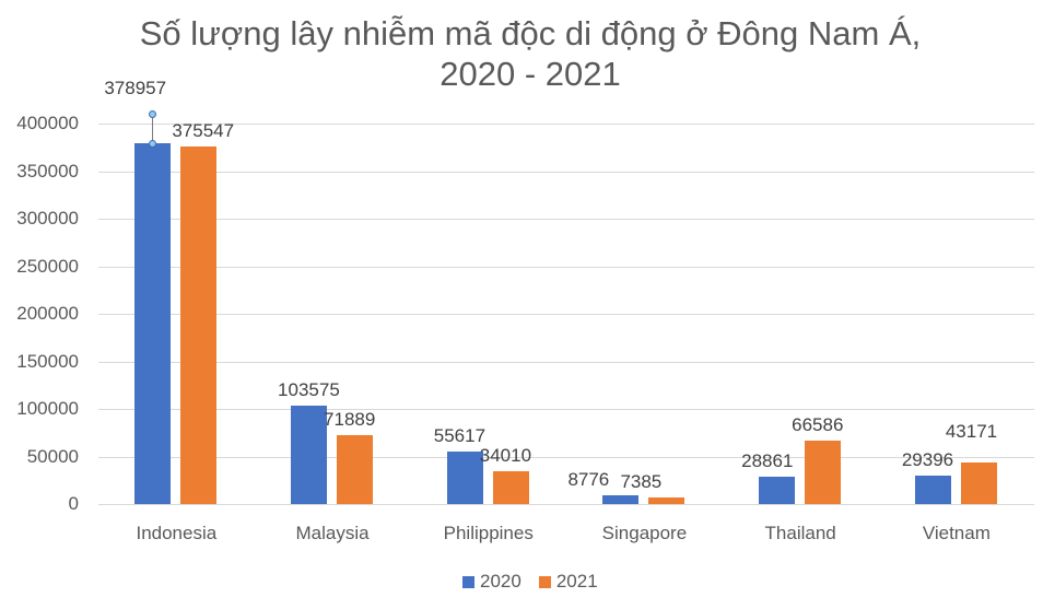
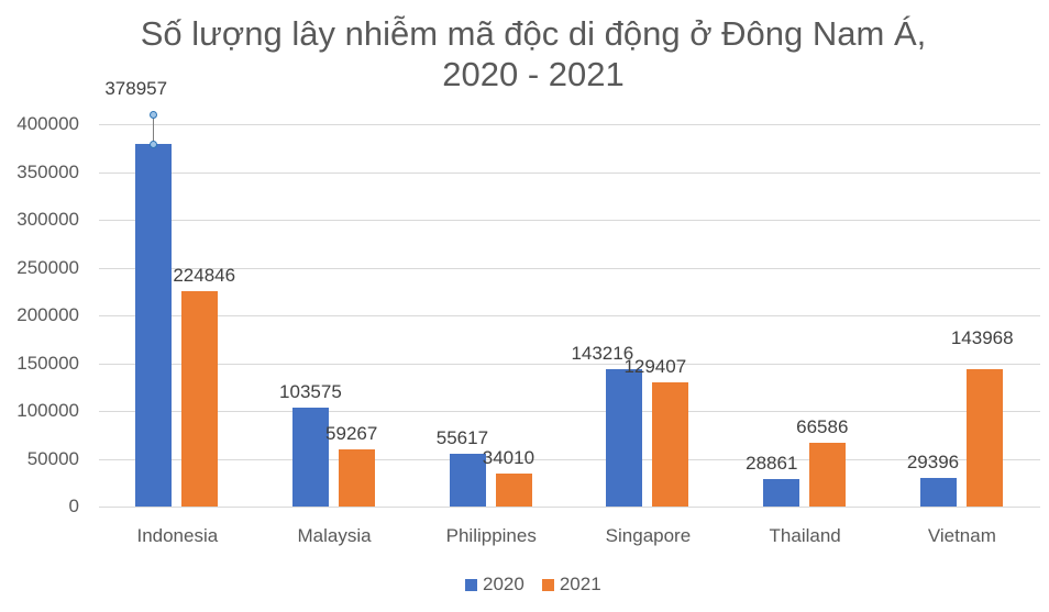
2021/Indonesia: 375547 -> 224846
2021/Malaysia: 71889 -> 59267
2020/Singapore: 8776 -> 143216
2021/Singapore: 7385 -> 129407
2021/Vietnam: 43171 -> 143968
